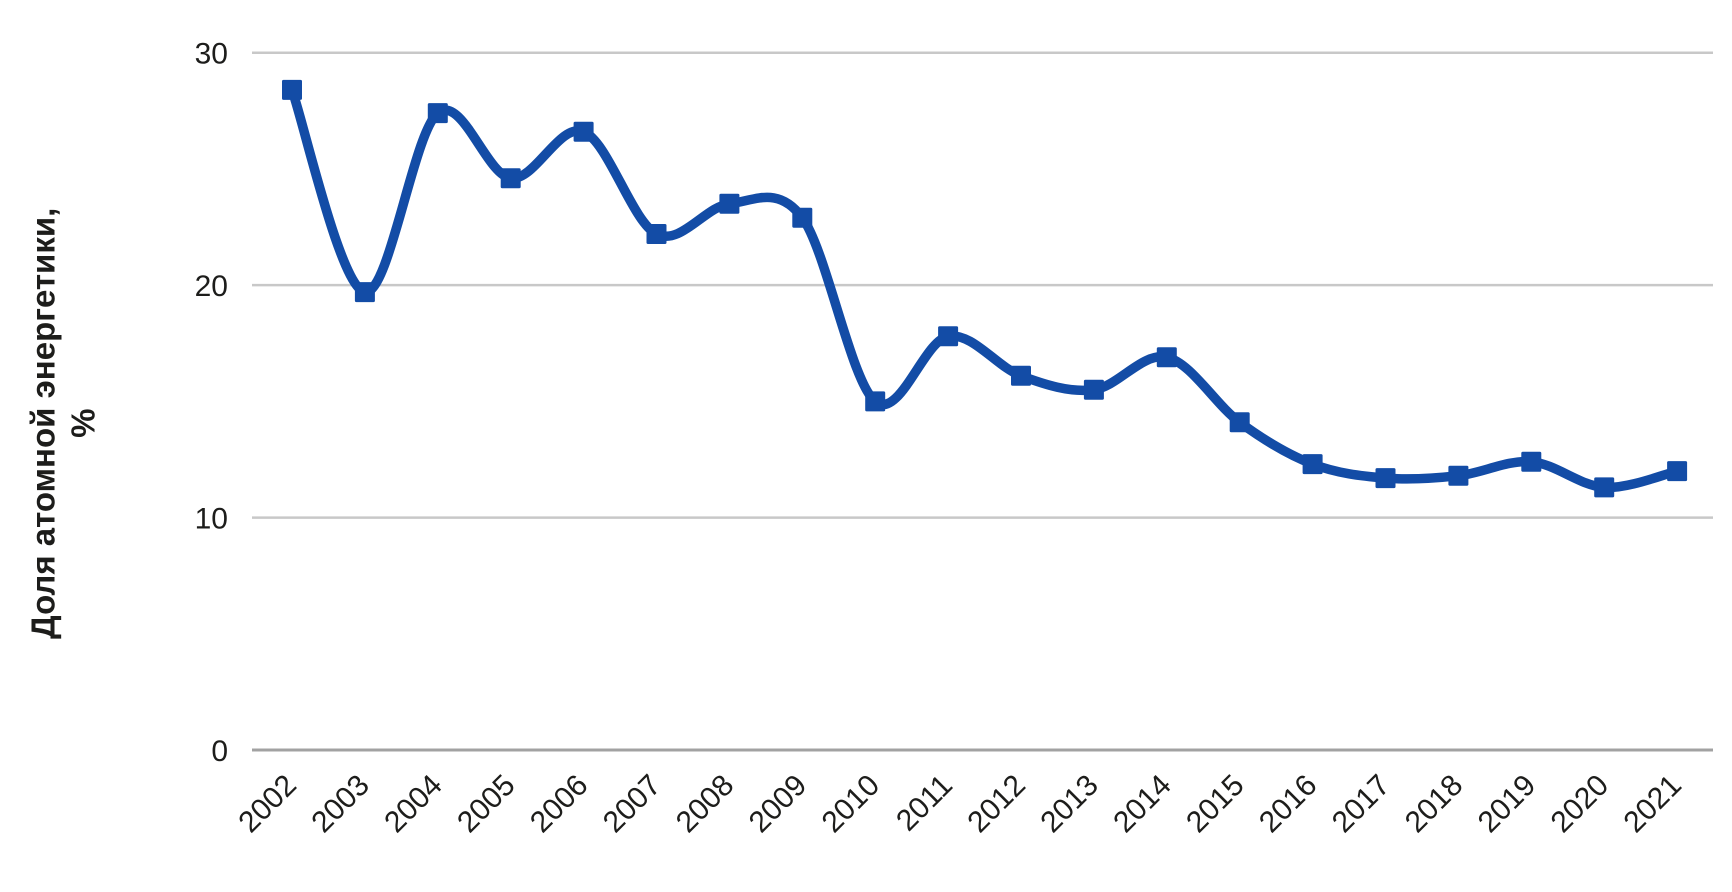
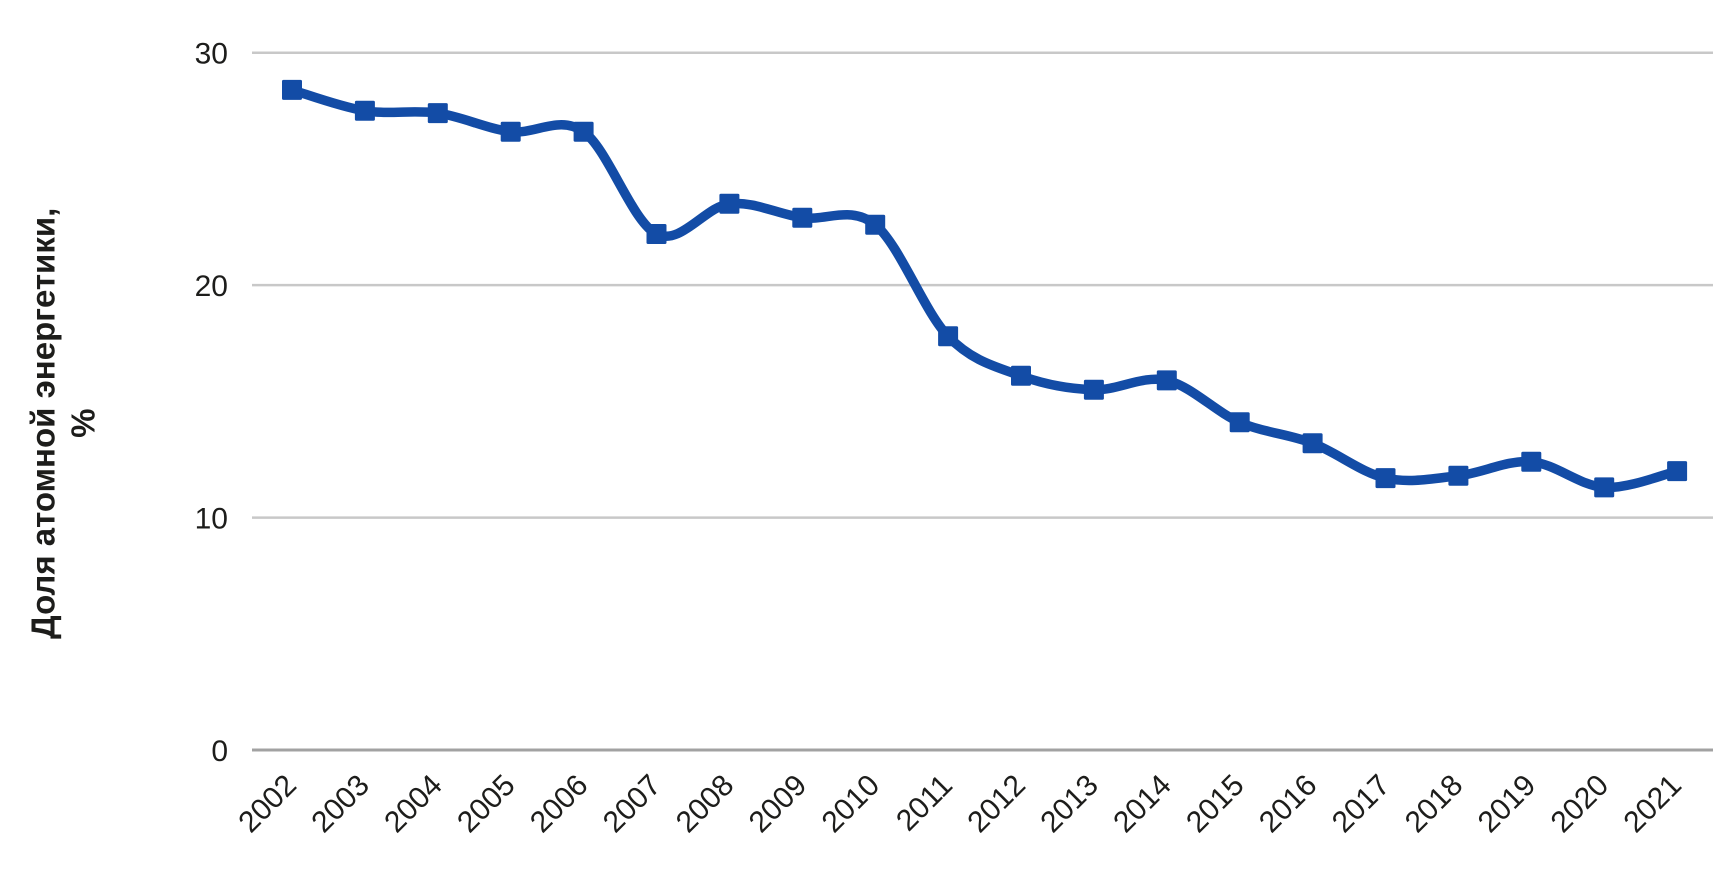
2003: 19.7 -> 27.5
2005: 24.6 -> 26.6
2010: 15.0 -> 22.6
2014: 16.9 -> 15.9
2016: 12.3 -> 13.2
